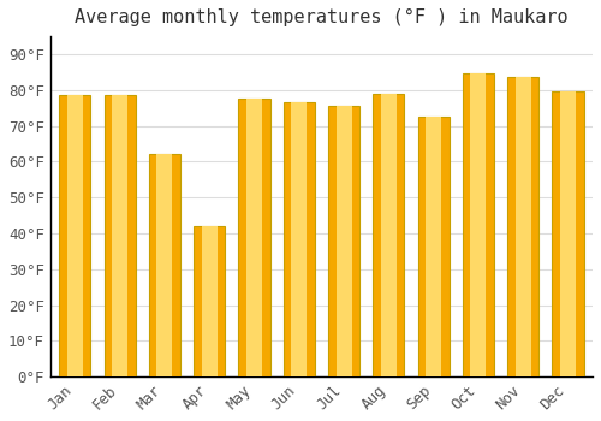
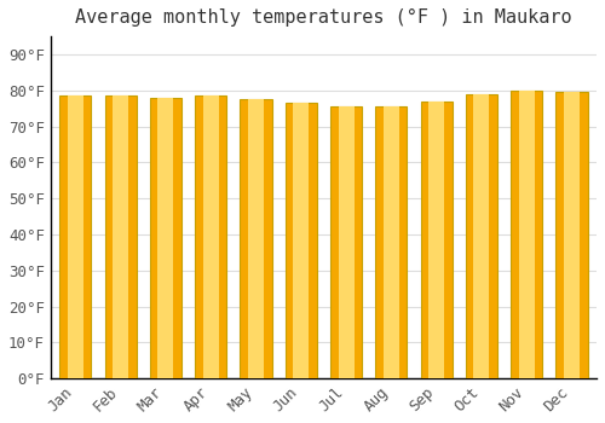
Mar: 62.0°F -> 78.0°F
Apr: 42.0°F -> 78.5°F
Aug: 79.0°F -> 75.5°F
Sep: 72.5°F -> 77.0°F
Oct: 84.5°F -> 79.0°F
Nov: 83.5°F -> 80.0°F
